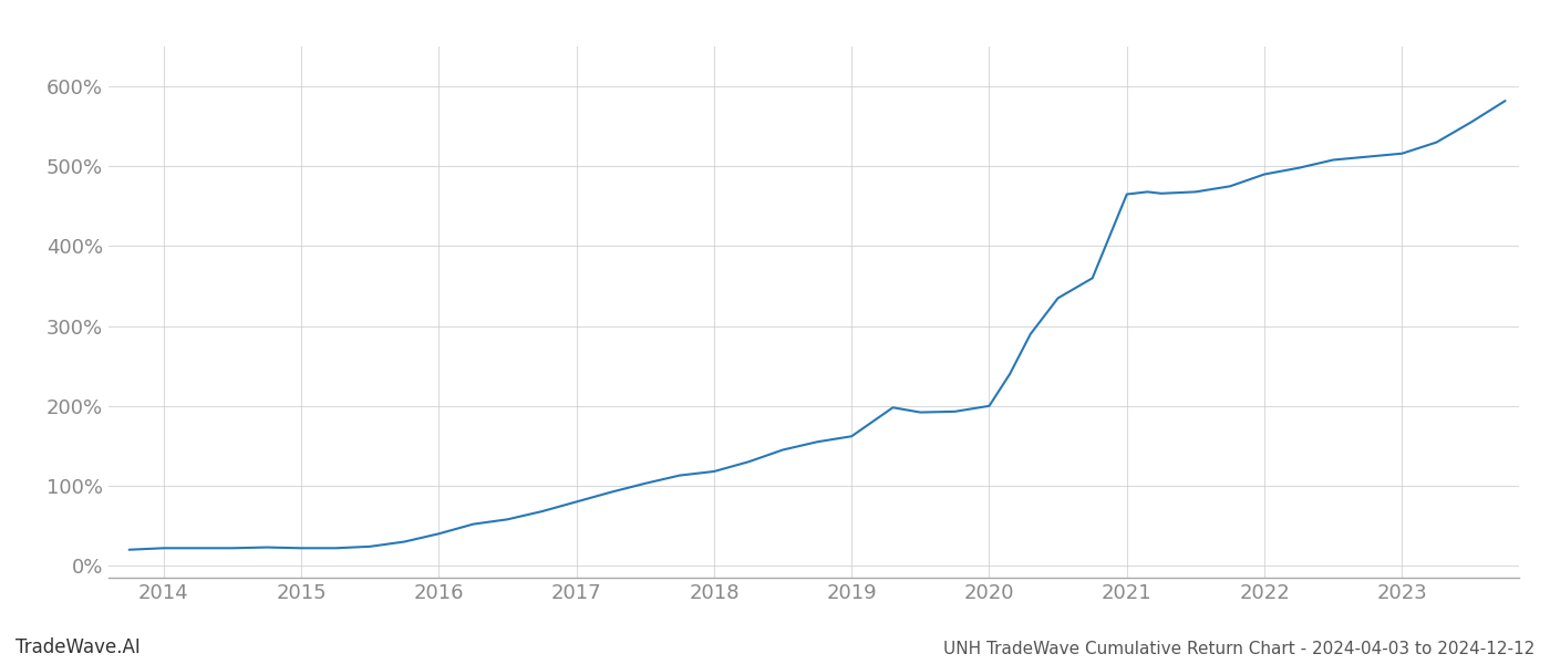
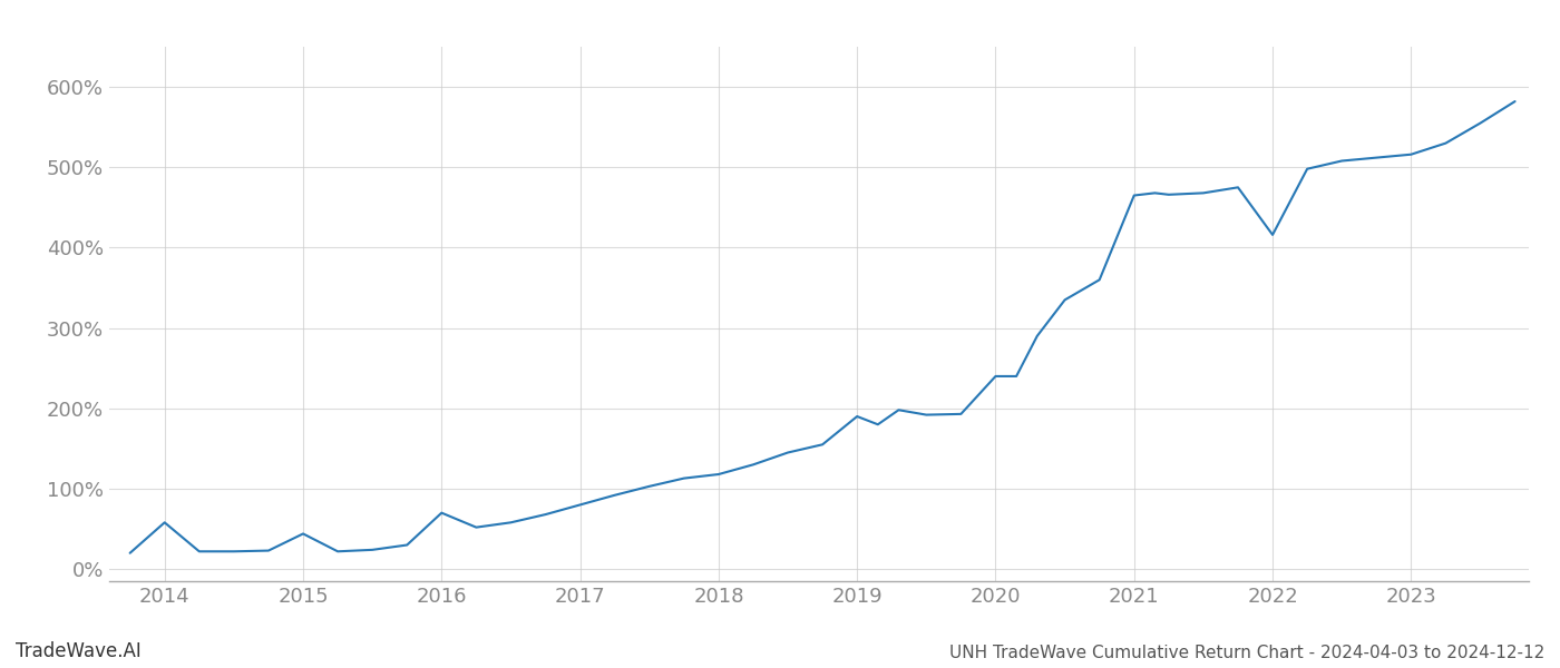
2014: 22% -> 58%
2015: 22% -> 44%
2016: 40% -> 70%
2019: 162% -> 190%
2020: 200% -> 240%
2022: 490% -> 416%
